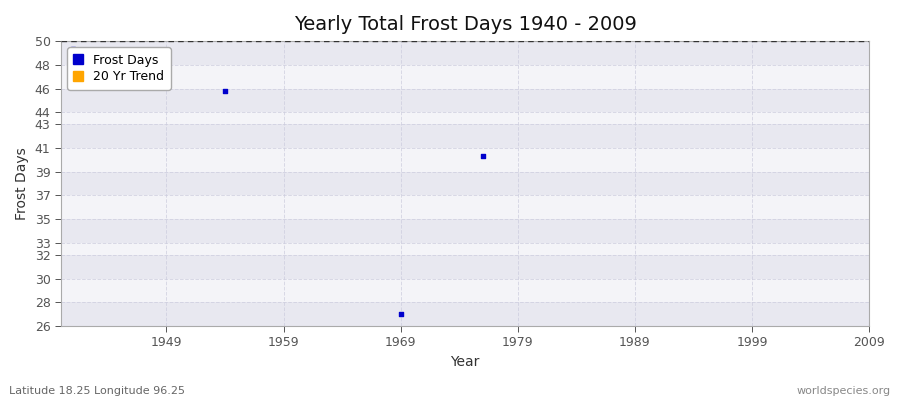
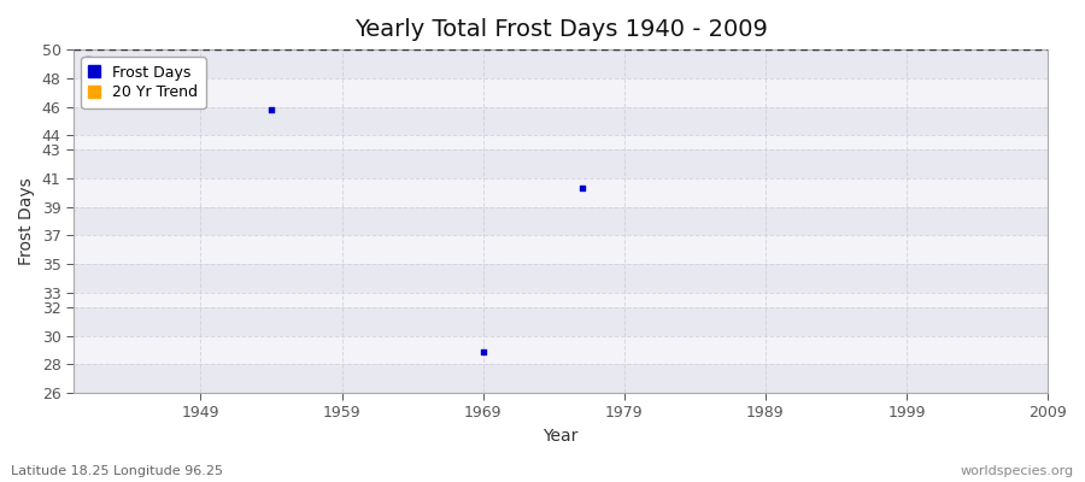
1969: 27.0 -> 28.9
